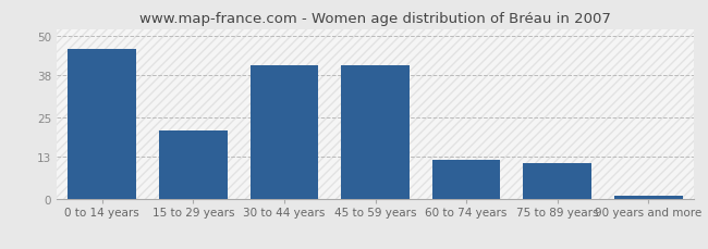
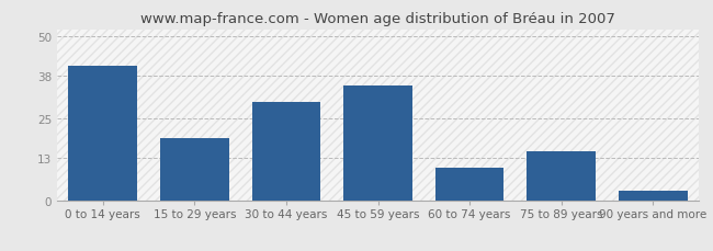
0 to 14 years: 46 -> 41
15 to 29 years: 21 -> 19
30 to 44 years: 41 -> 30
45 to 59 years: 41 -> 35
60 to 74 years: 12 -> 10
75 to 89 years: 11 -> 15
90 years and more: 1 -> 3
